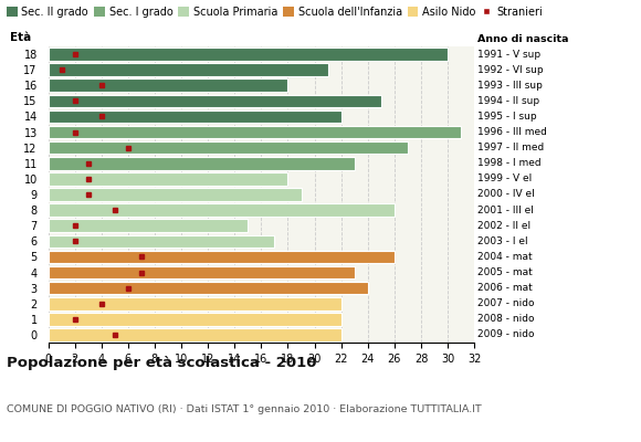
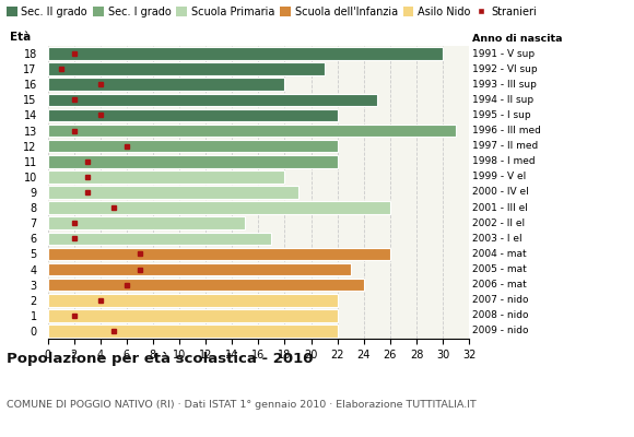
12: 27 -> 22
11: 23 -> 22
